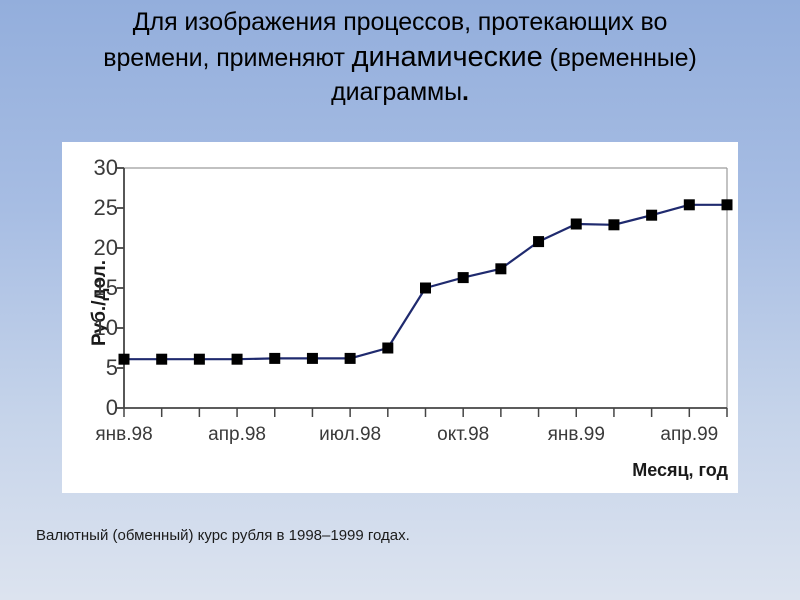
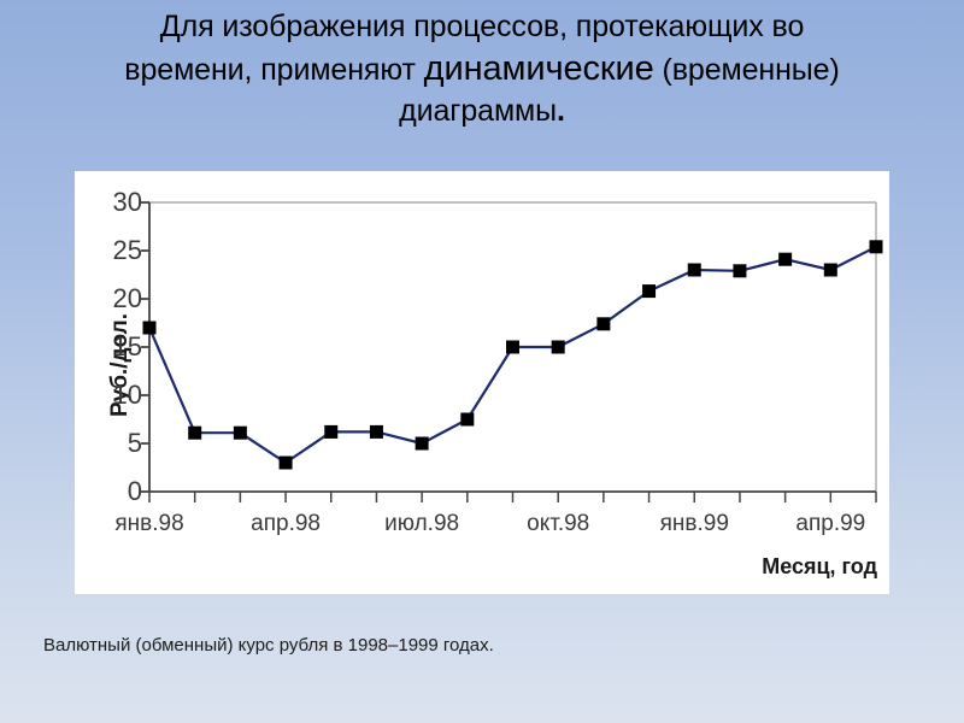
янв.98: 6 -> 17
апр.98: 6 -> 3
июл.98: 6 -> 5
окт.98: 16 -> 15
апр.99: 25 -> 23
